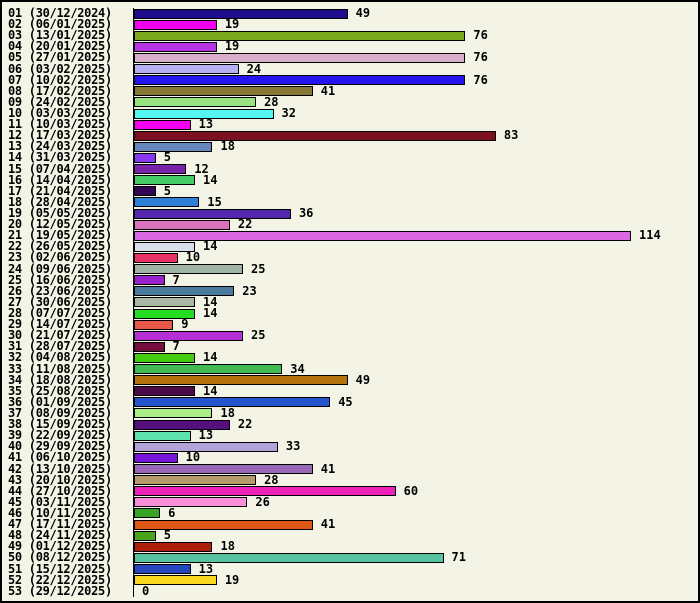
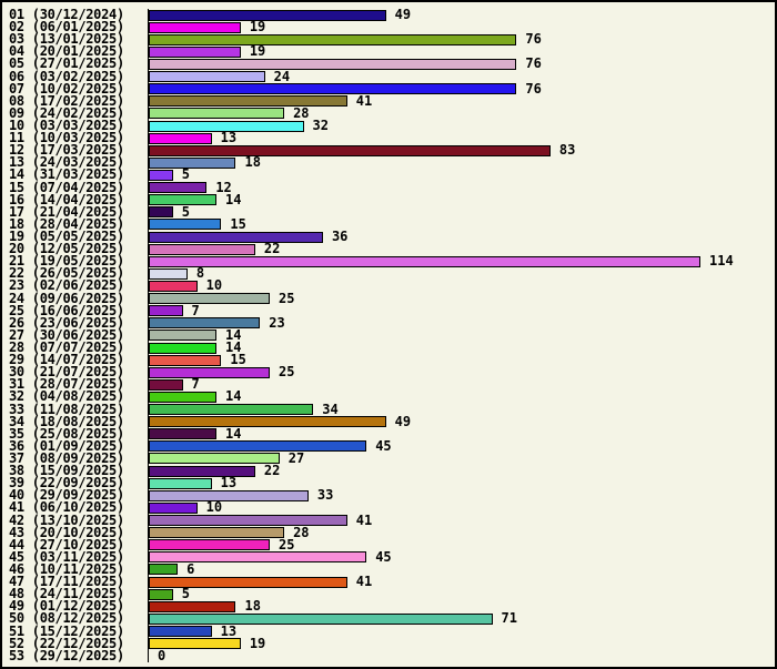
22 (26/05/2025): 14 -> 8
29 (14/07/2025): 9 -> 15
37 (08/09/2025): 18 -> 27
44 (27/10/2025): 60 -> 25
45 (03/11/2025): 26 -> 45
